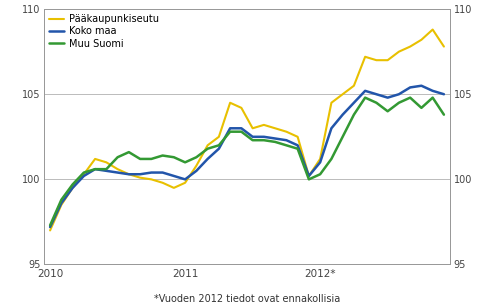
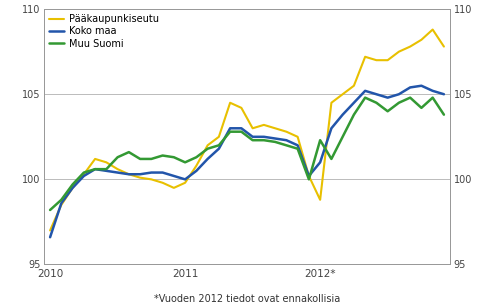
Koko maa/2010: 97.2 -> 96.6
Muu Suomi/2010: 97.3 -> 98.2
Pääkaupunkiseutu/2012*: 101.2 -> 98.8
Muu Suomi/2012*: 100.3 -> 102.3
